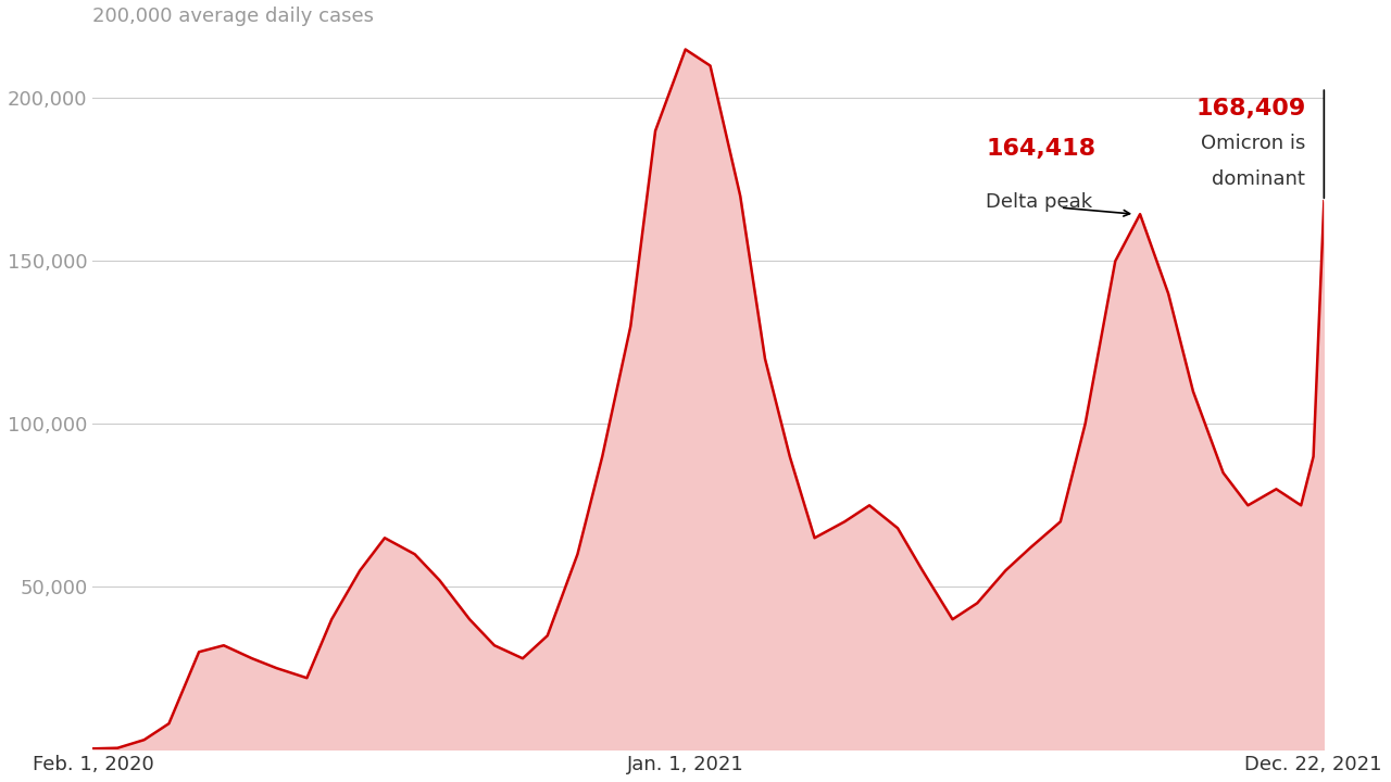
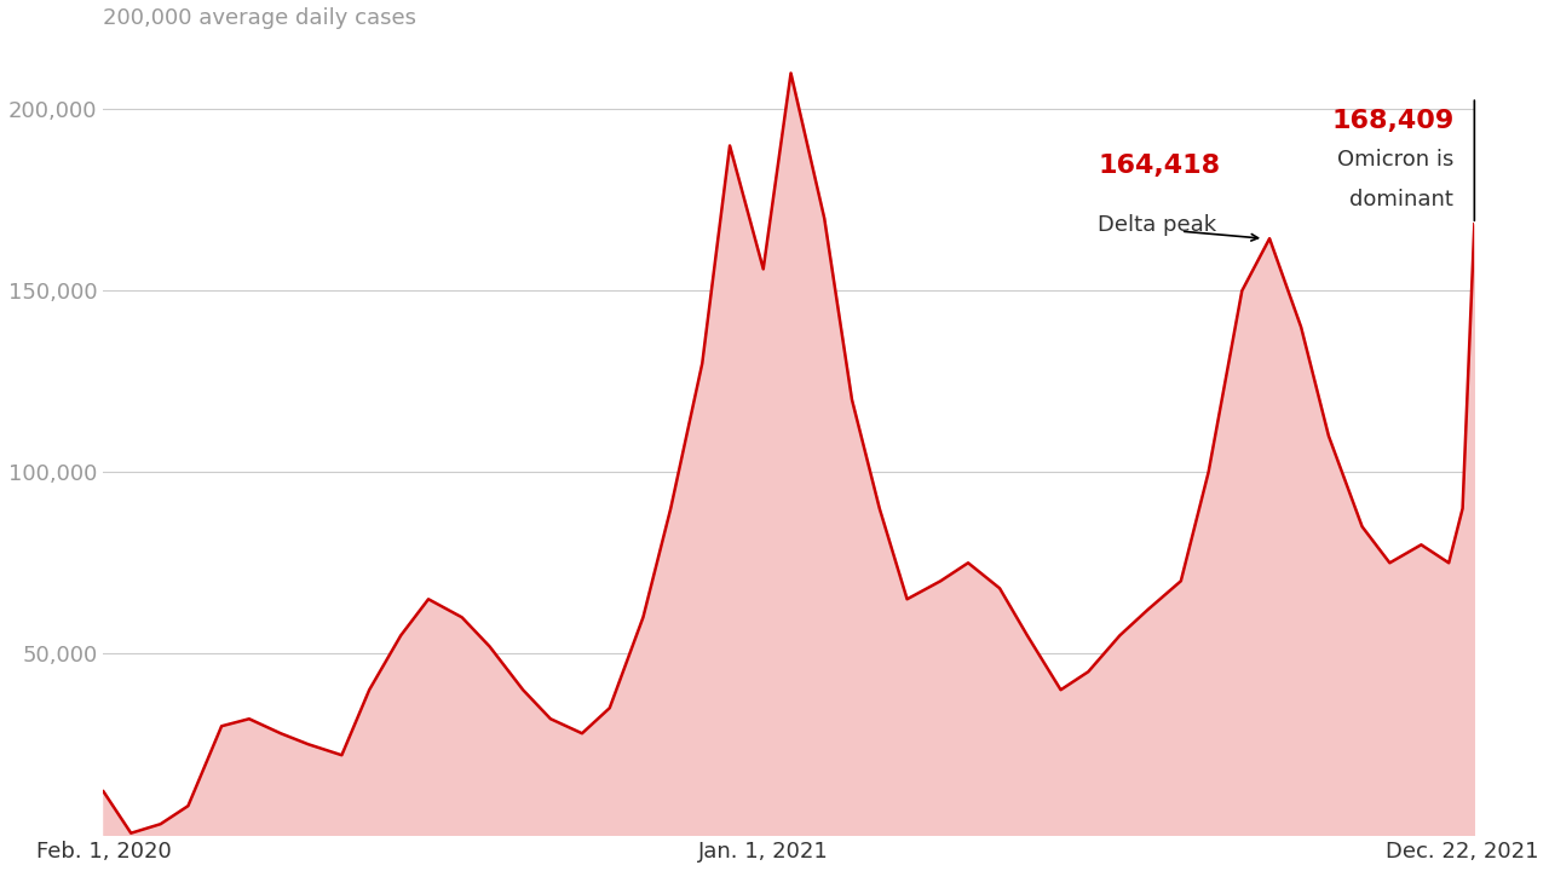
Feb. 1, 2020: 300 -> 12,000
Jan. 1, 2021: 215,000 -> 156,000
